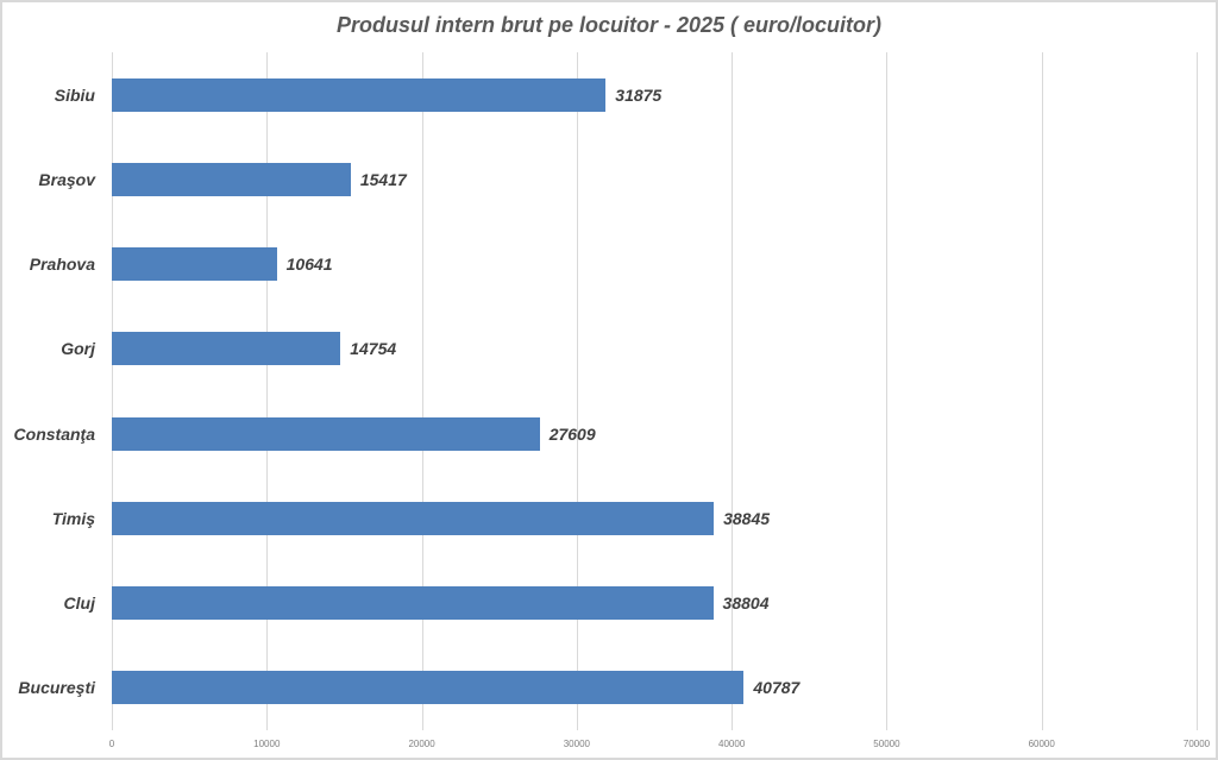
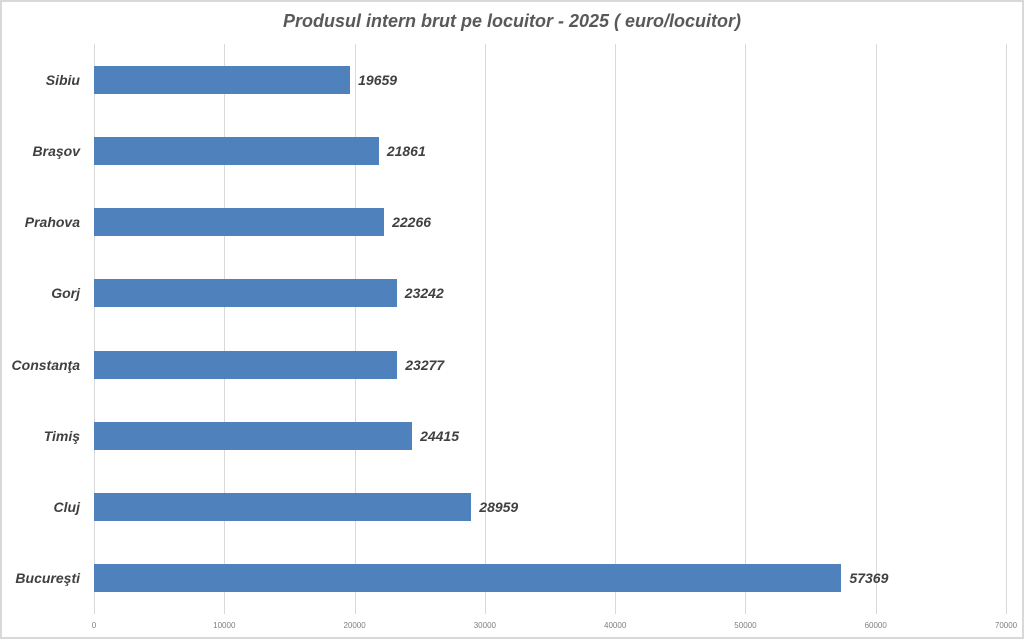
Sibiu: 31875 -> 19659
Braşov: 15417 -> 21861
Prahova: 10641 -> 22266
Gorj: 14754 -> 23242
Constanţa: 27609 -> 23277
Timiş: 38845 -> 24415
Cluj: 38804 -> 28959
Bucureşti: 40787 -> 57369
